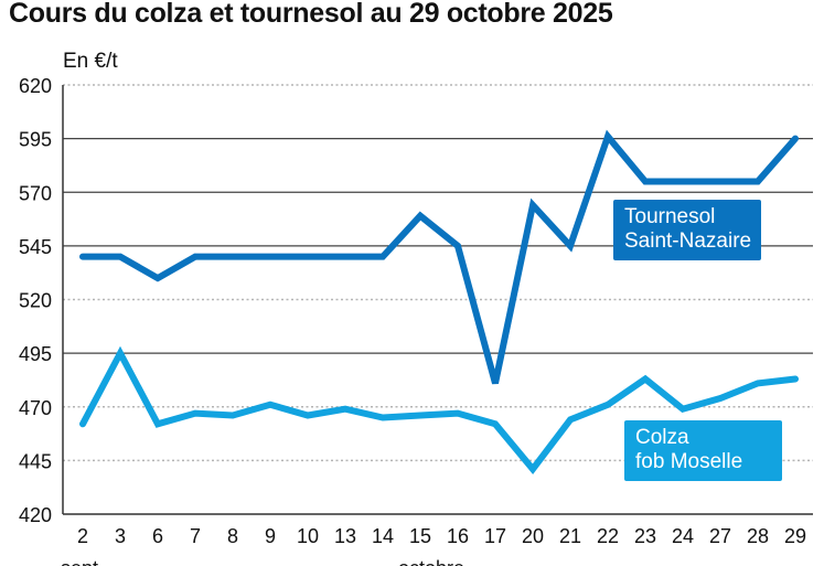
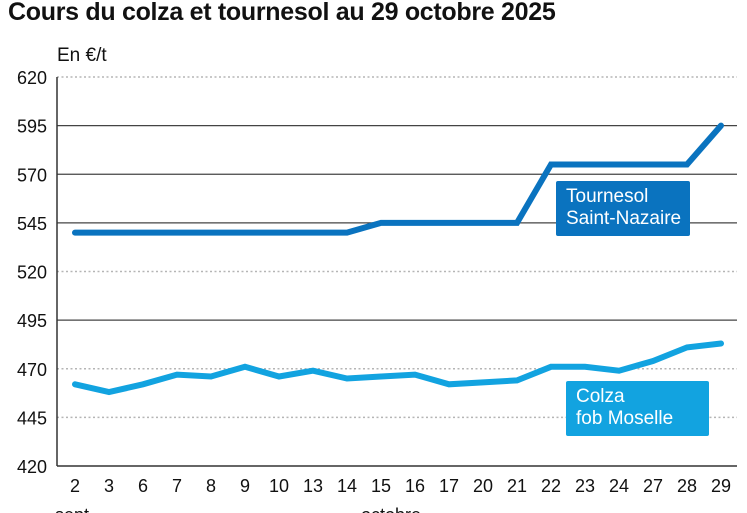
Colza fob Moselle/3: 495 -> 458
Tournesol Saint-Nazaire/6: 530 -> 540
Tournesol Saint-Nazaire/15: 559 -> 545
Tournesol Saint-Nazaire/17: 481 -> 545
Tournesol Saint-Nazaire/20: 564 -> 545
Colza fob Moselle/20: 441 -> 463
Tournesol Saint-Nazaire/22: 596 -> 575
Colza fob Moselle/23: 483 -> 471
